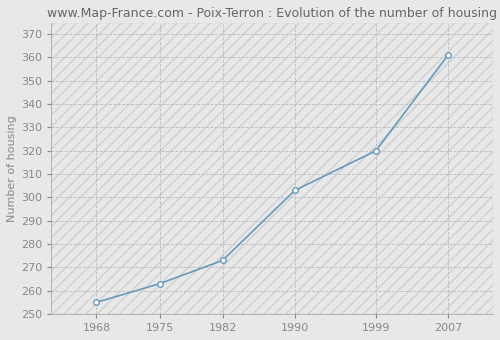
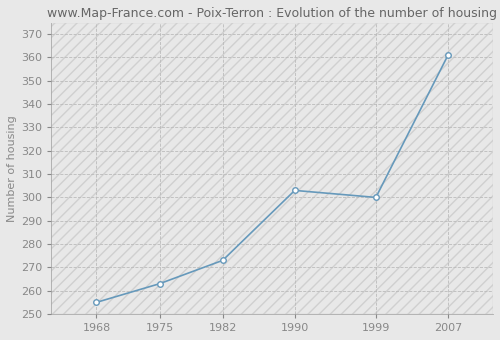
1999: 320 -> 300
